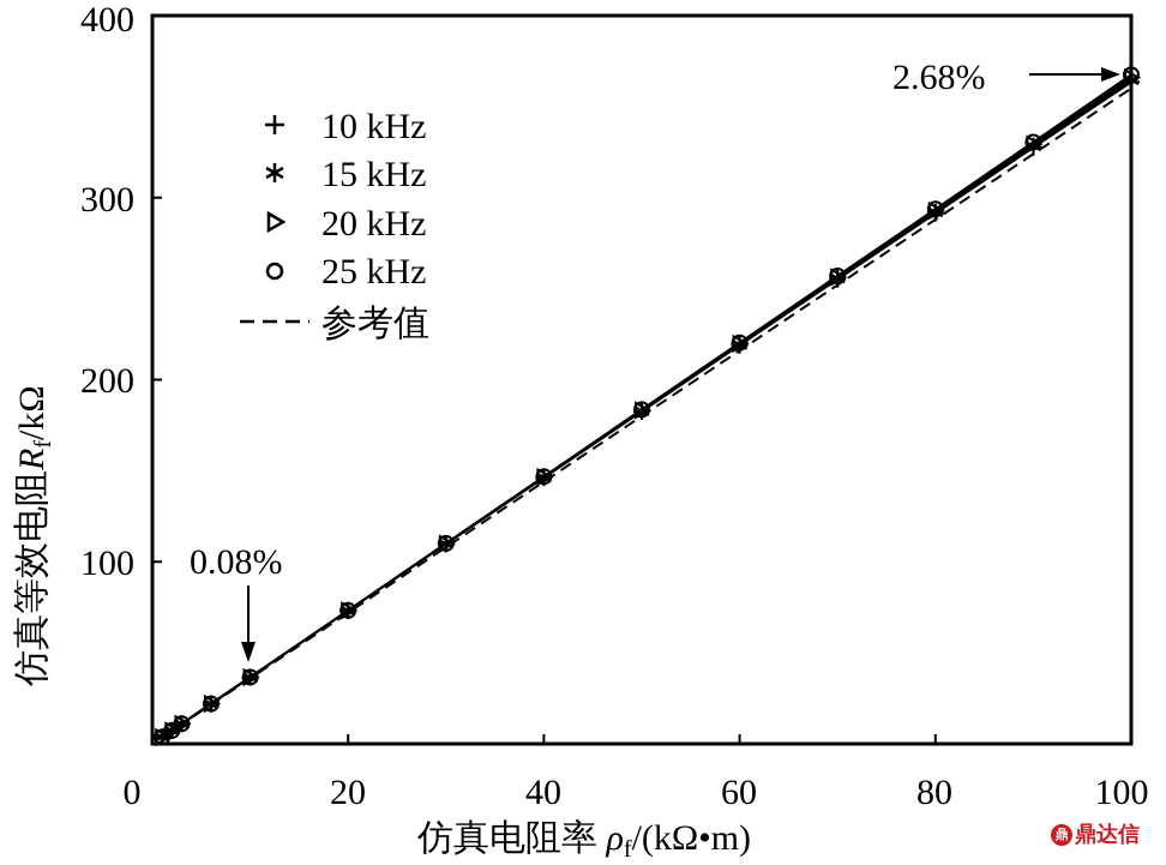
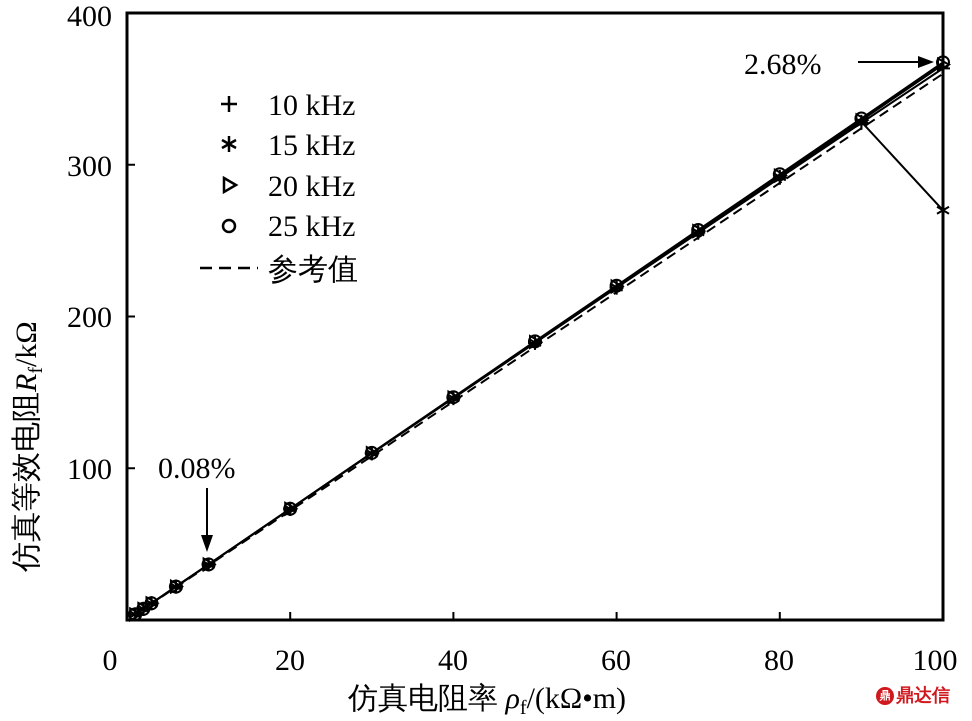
15 kHz/100: 365 -> 270
